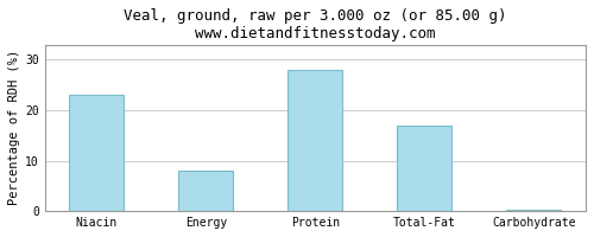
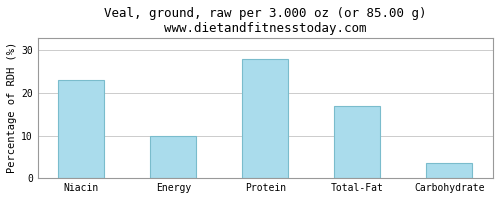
Energy: 8.0 -> 10.0
Carbohydrate: 0.3 -> 3.5
